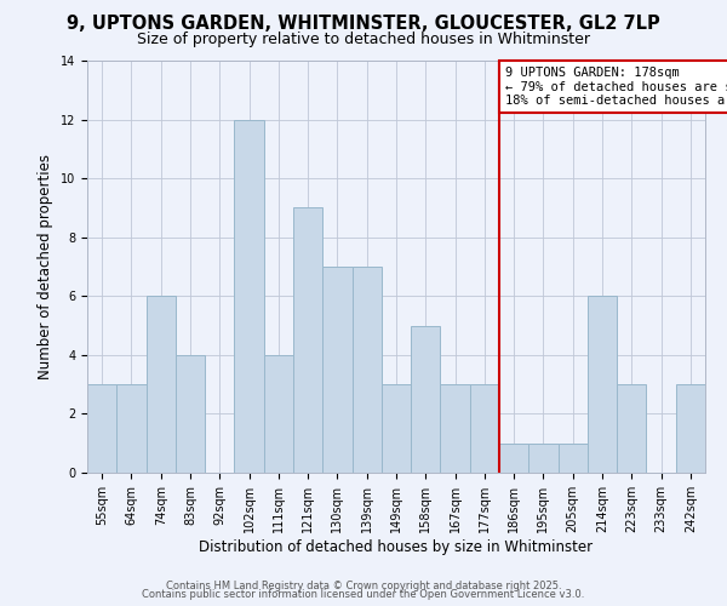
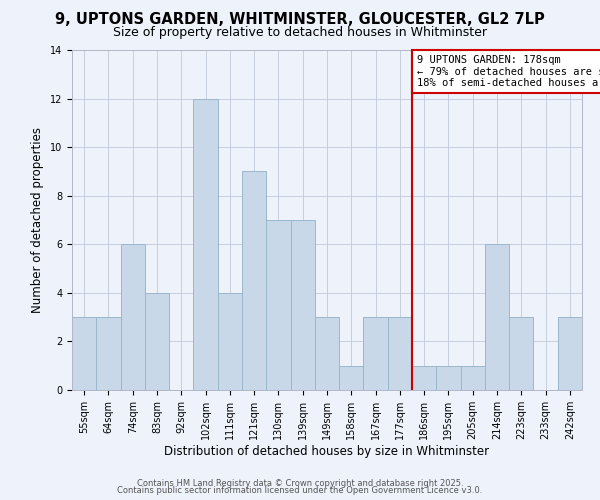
158sqm: 5 -> 1
